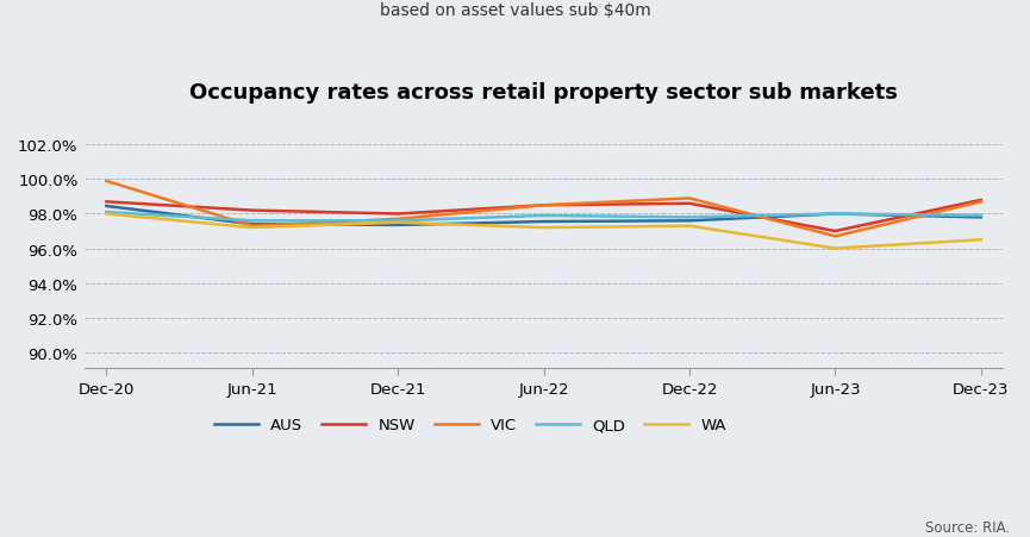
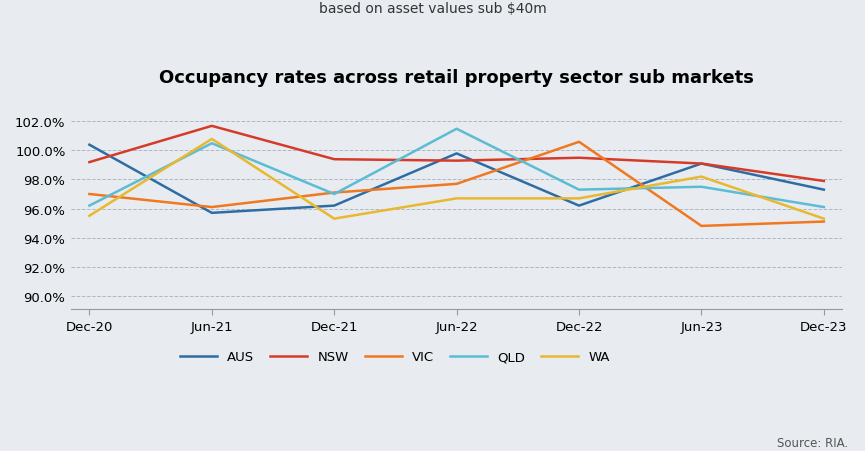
AUS/Dec-20: 98.5% -> 100.4%
NSW/Dec-20: 98.7% -> 99.2%
VIC/Dec-20: 99.9% -> 97.0%
QLD/Dec-20: 98.1% -> 96.2%
WA/Dec-20: 98.0% -> 95.5%
AUS/Jun-21: 97.4% -> 95.7%
NSW/Jun-21: 98.2% -> 101.7%
VIC/Jun-21: 97.3% -> 96.1%
QLD/Jun-21: 97.6% -> 100.5%
WA/Jun-21: 97.2% -> 100.8%
AUS/Dec-21: 97.4% -> 96.2%
NSW/Dec-21: 98.0% -> 99.4%
VIC/Dec-21: 97.7% -> 97.1%
QLD/Dec-21: 97.6% -> 97.0%
WA/Dec-21: 97.5% -> 95.3%
AUS/Jun-22: 97.6% -> 99.8%
NSW/Jun-22: 98.5% -> 99.3%
VIC/Jun-22: 98.5% -> 97.7%
QLD/Jun-22: 97.9% -> 101.5%
WA/Jun-22: 97.2% -> 96.7%
AUS/Dec-22: 97.6% -> 96.2%
NSW/Dec-22: 98.6% -> 99.5%
VIC/Dec-22: 98.9% -> 100.6%
QLD/Dec-22: 97.8% -> 97.3%
WA/Dec-22: 97.3% -> 96.7%
AUS/Jun-23: 98.0% -> 99.1%
NSW/Jun-23: 97.0% -> 99.1%
VIC/Jun-23: 96.7% -> 94.8%
QLD/Jun-23: 98.0% -> 97.5%
WA/Jun-23: 96.0% -> 98.2%
AUS/Dec-23: 97.8% -> 97.3%
NSW/Dec-23: 98.8% -> 97.9%
VIC/Dec-23: 98.7% -> 95.1%
QLD/Dec-23: 97.9% -> 96.1%
WA/Dec-23: 96.5% -> 95.3%
